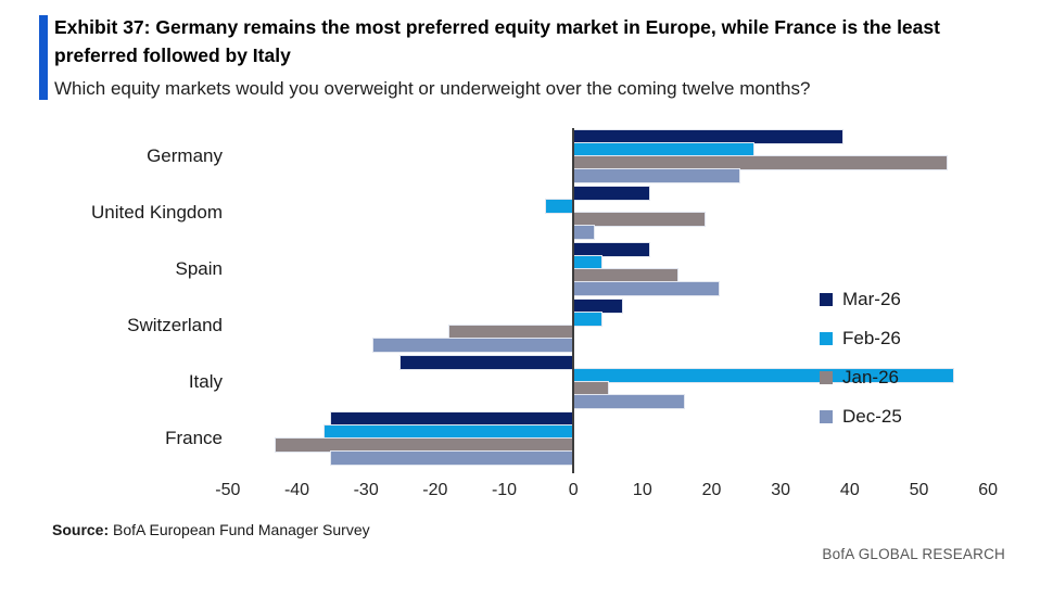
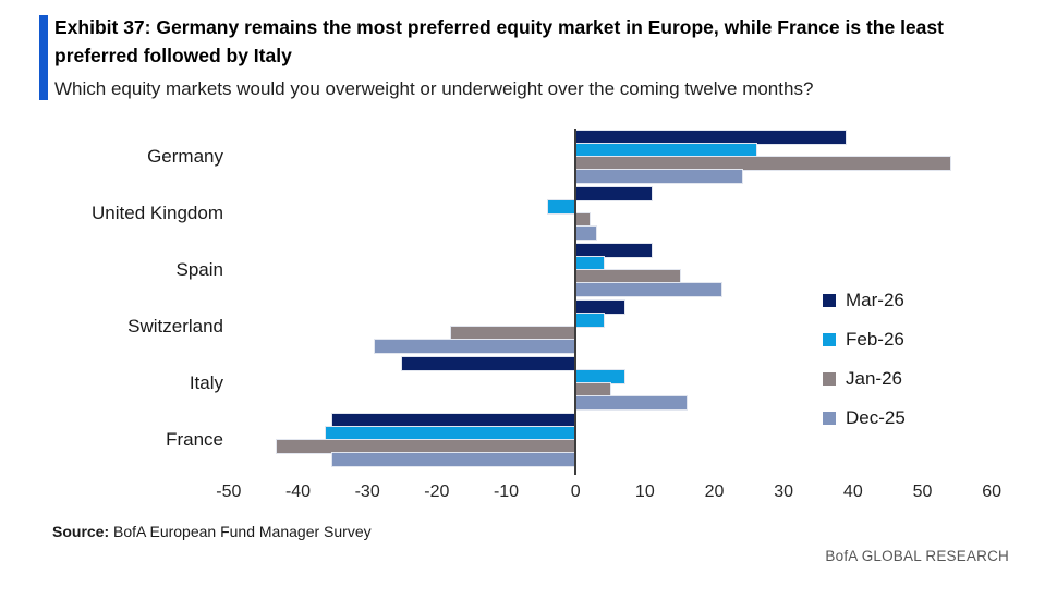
Jan-26/United Kingdom: 19 -> 2
Feb-26/Italy: 55 -> 7
